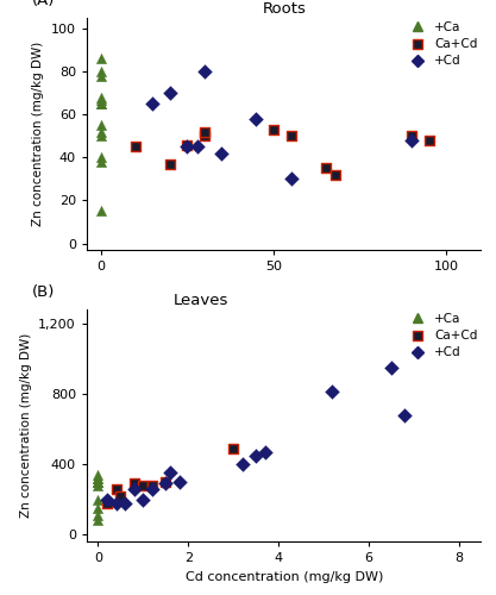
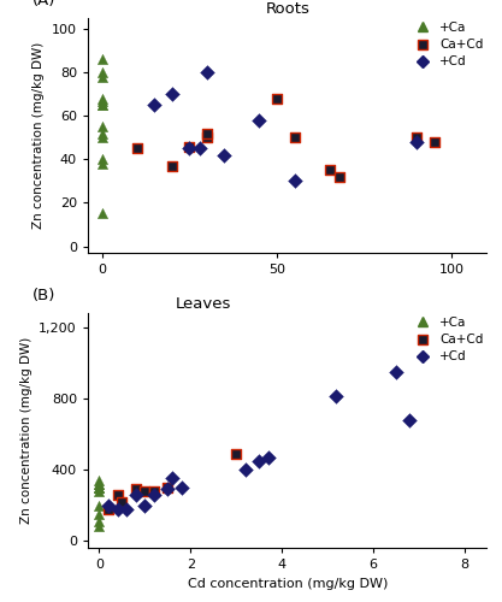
Roots/Ca+Cd/50: 53 -> 68
